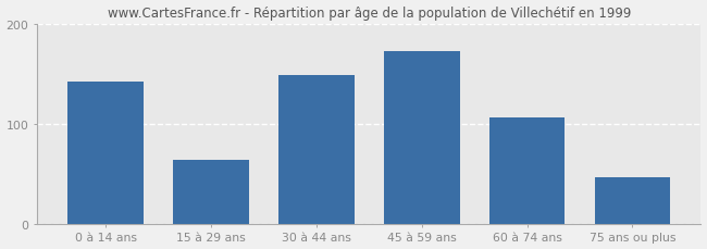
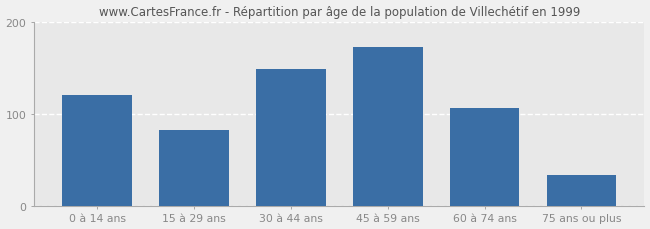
0 à 14 ans: 142 -> 120
15 à 29 ans: 64 -> 82
75 ans ou plus: 46 -> 33
